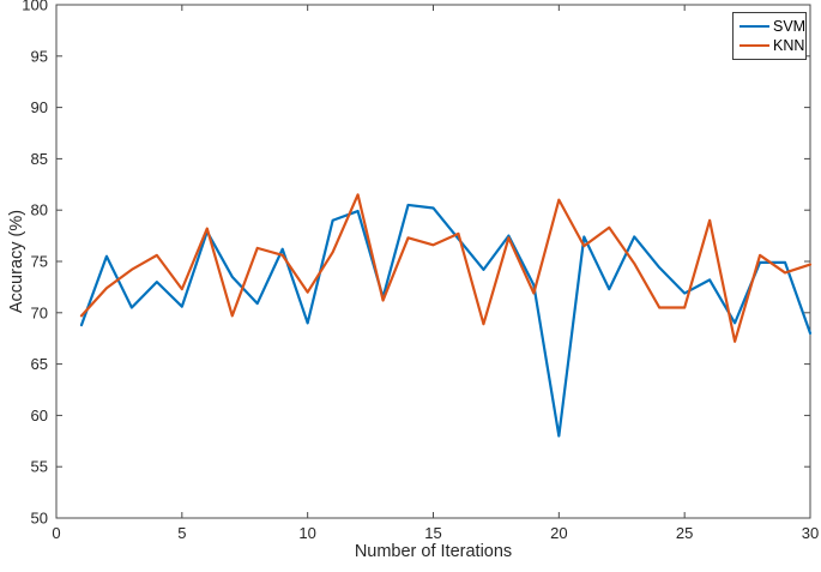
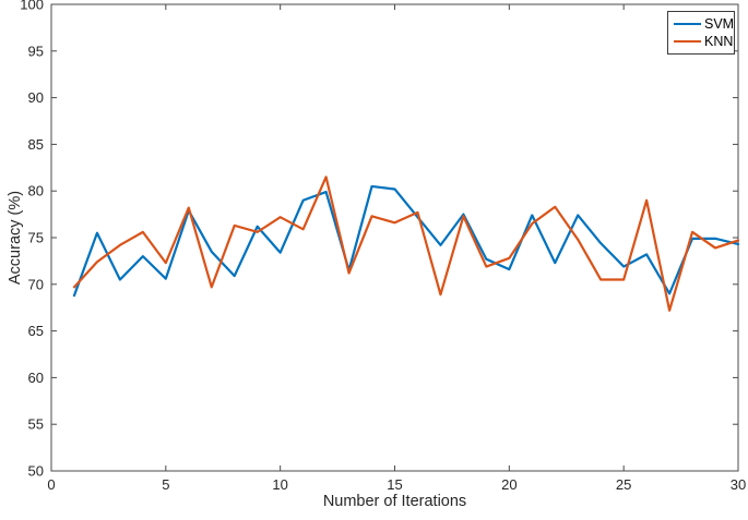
SVM/10: 69 -> 73
KNN/10: 72 -> 77
SVM/20: 58 -> 72
KNN/20: 81 -> 73
SVM/30: 68 -> 74
